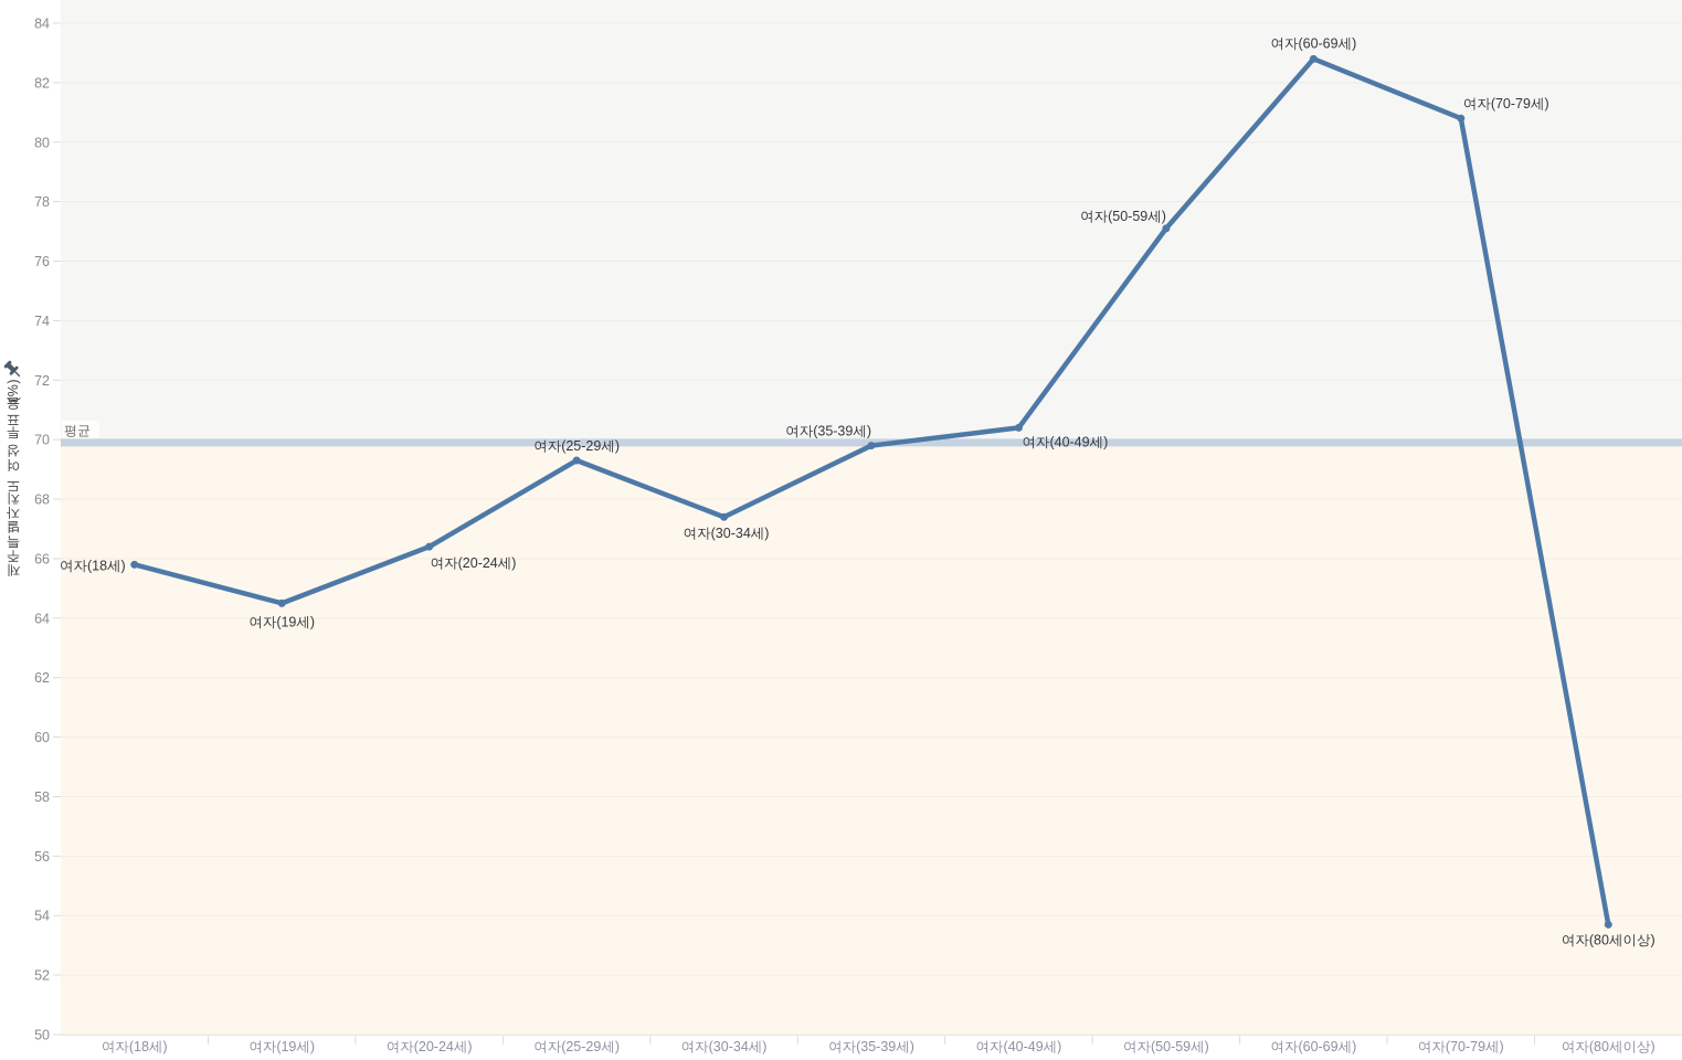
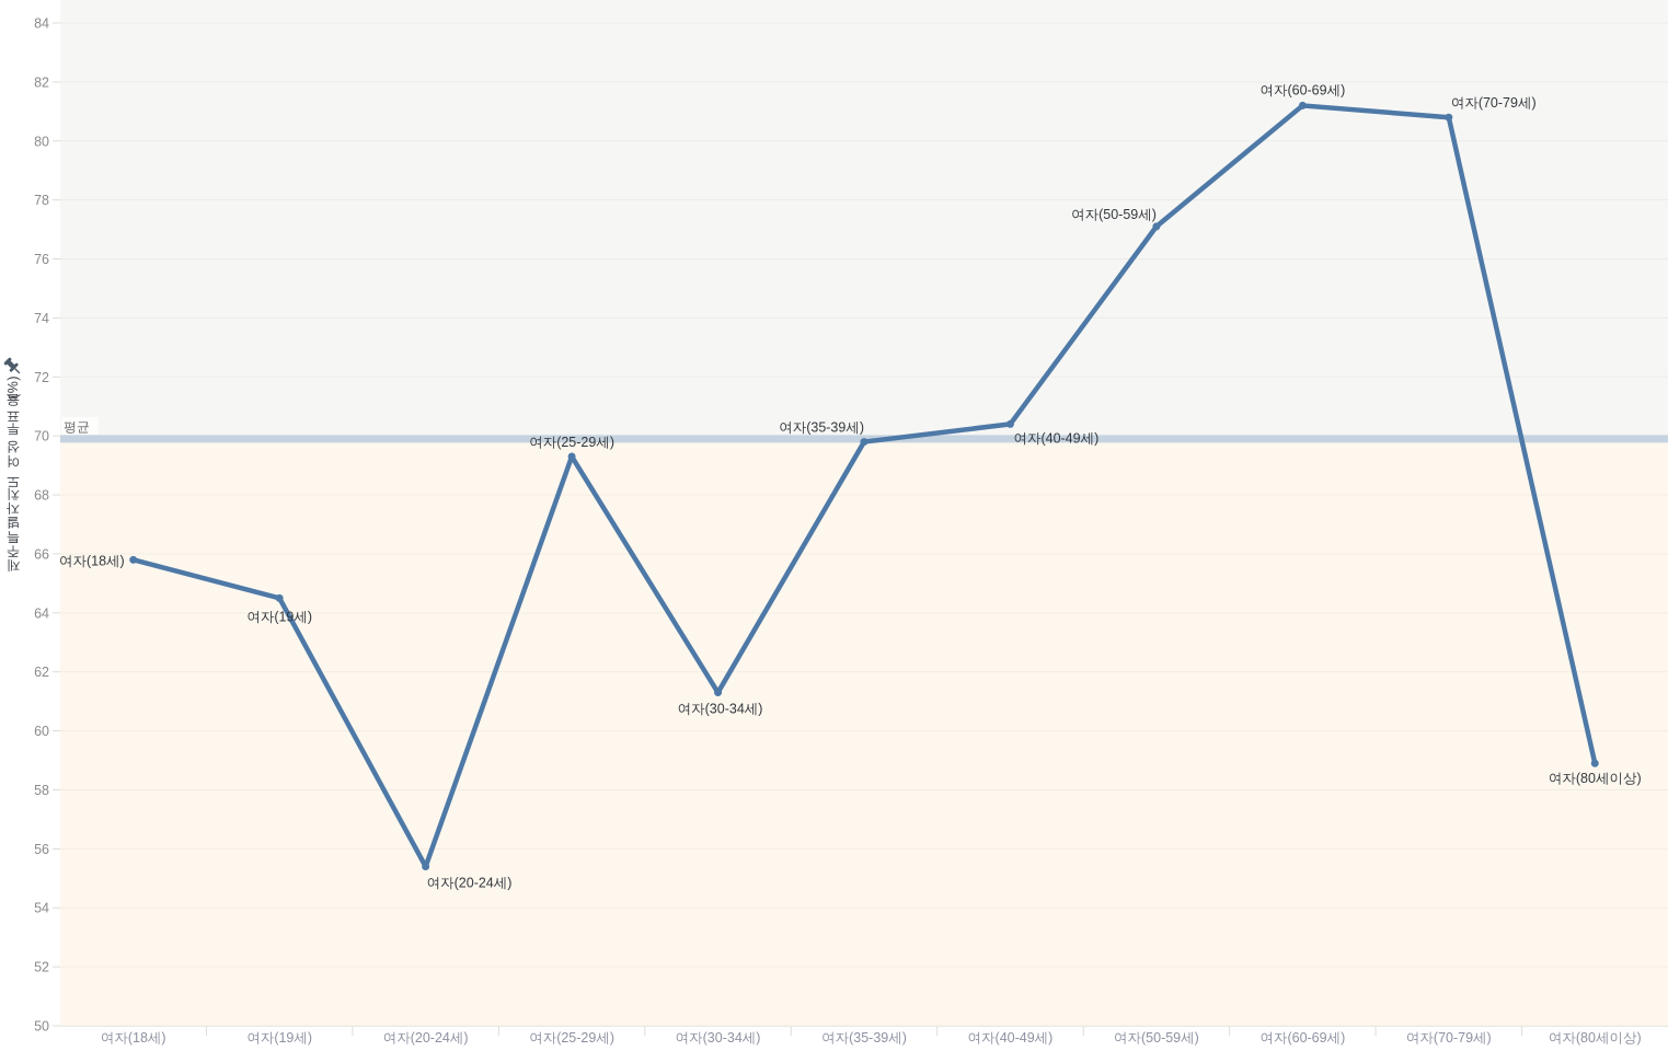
여자(20-24세): 66.4 -> 55.4
여자(30-34세): 67.4 -> 61.3
여자(60-69세): 82.8 -> 81.2
여자(80세이상): 53.7 -> 58.9
